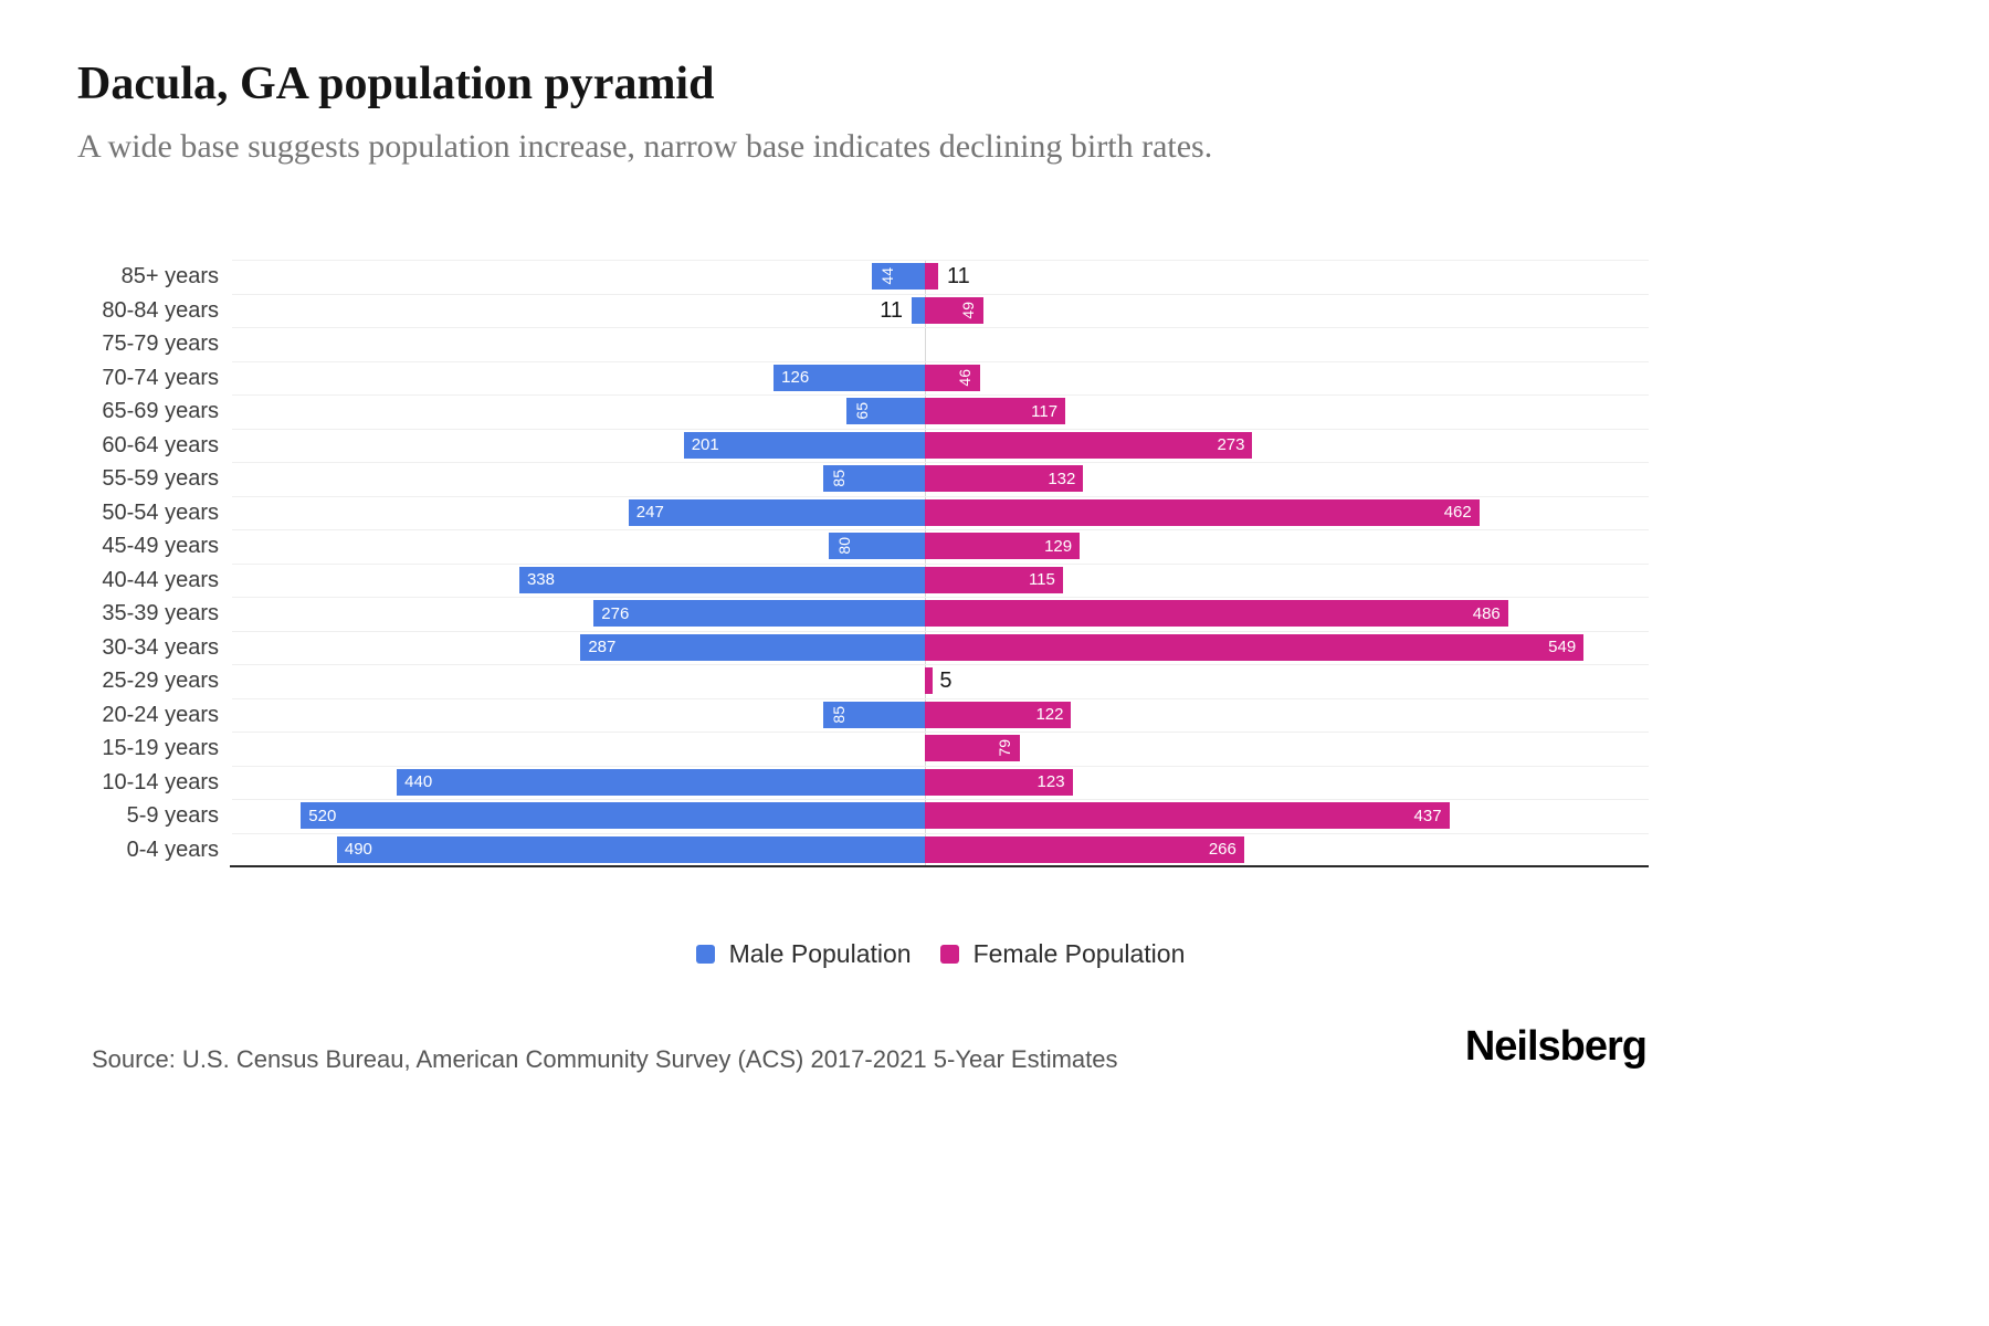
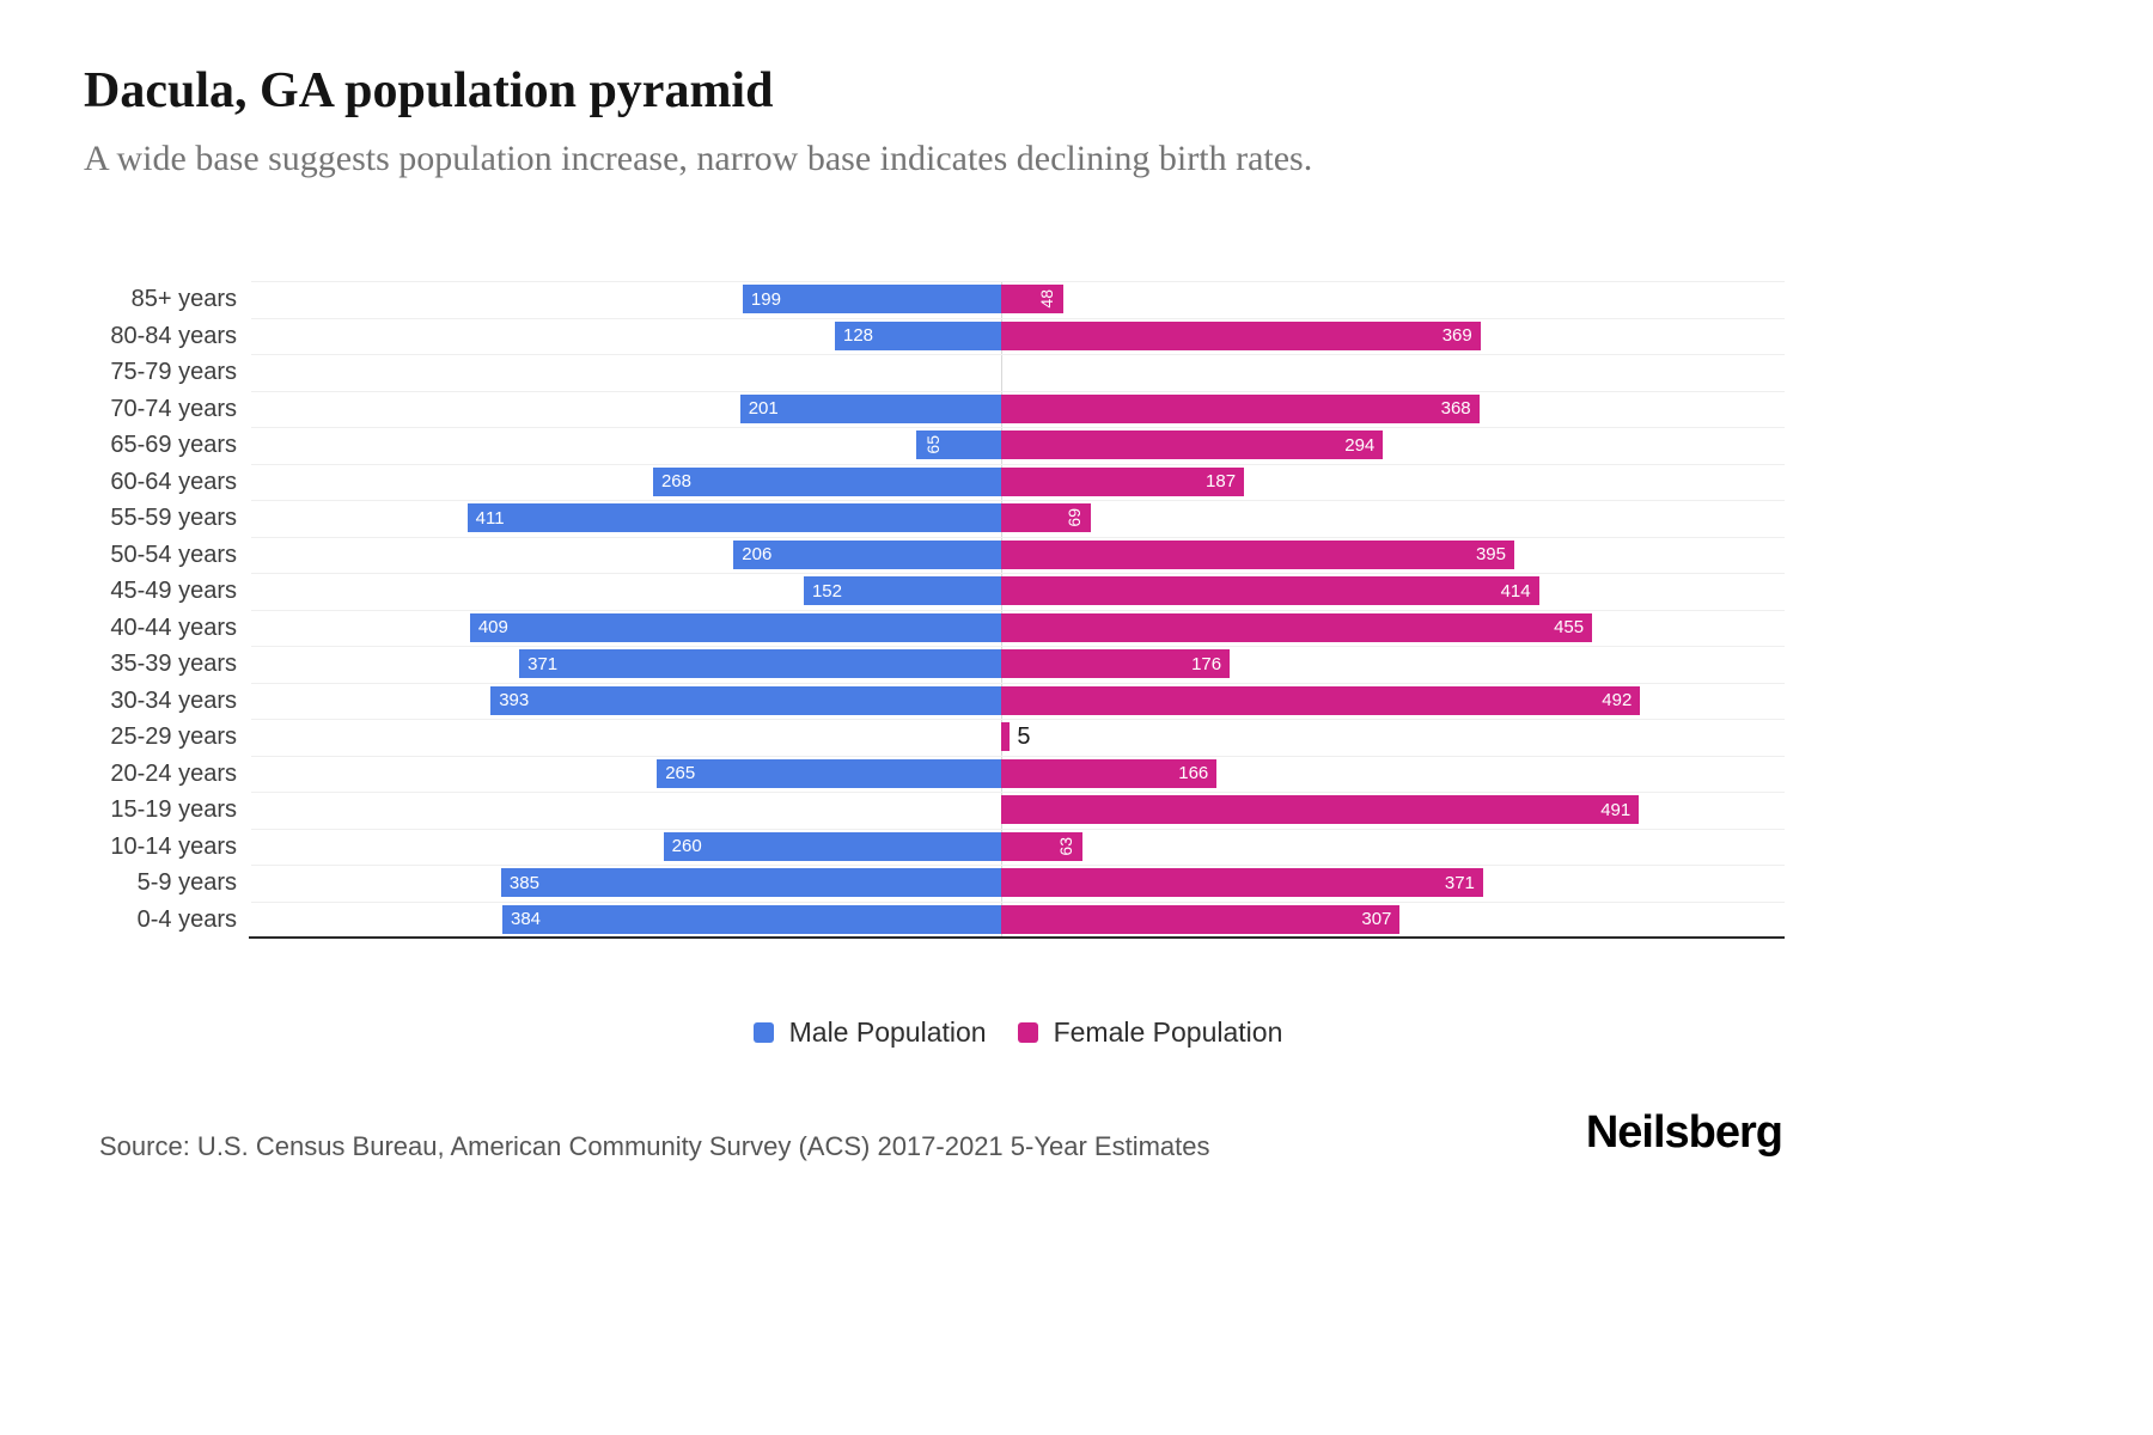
Male Population/85+ years: 44 -> 199
Female Population/85+ years: 11 -> 48
Male Population/80-84 years: 11 -> 128
Female Population/80-84 years: 49 -> 369
Male Population/70-74 years: 126 -> 201
Female Population/70-74 years: 46 -> 368
Female Population/65-69 years: 117 -> 294
Male Population/60-64 years: 201 -> 268
Female Population/60-64 years: 273 -> 187
Male Population/55-59 years: 85 -> 411
Female Population/55-59 years: 132 -> 69
Male Population/50-54 years: 247 -> 206
Female Population/50-54 years: 462 -> 395
Male Population/45-49 years: 80 -> 152
Female Population/45-49 years: 129 -> 414
Male Population/40-44 years: 338 -> 409
Female Population/40-44 years: 115 -> 455
Male Population/35-39 years: 276 -> 371
Female Population/35-39 years: 486 -> 176
Male Population/30-34 years: 287 -> 393
Female Population/30-34 years: 549 -> 492
Male Population/20-24 years: 85 -> 265
Female Population/20-24 years: 122 -> 166
Female Population/15-19 years: 79 -> 491
Male Population/10-14 years: 440 -> 260
Female Population/10-14 years: 123 -> 63
Male Population/5-9 years: 520 -> 385
Female Population/5-9 years: 437 -> 371
Male Population/0-4 years: 490 -> 384
Female Population/0-4 years: 266 -> 307
